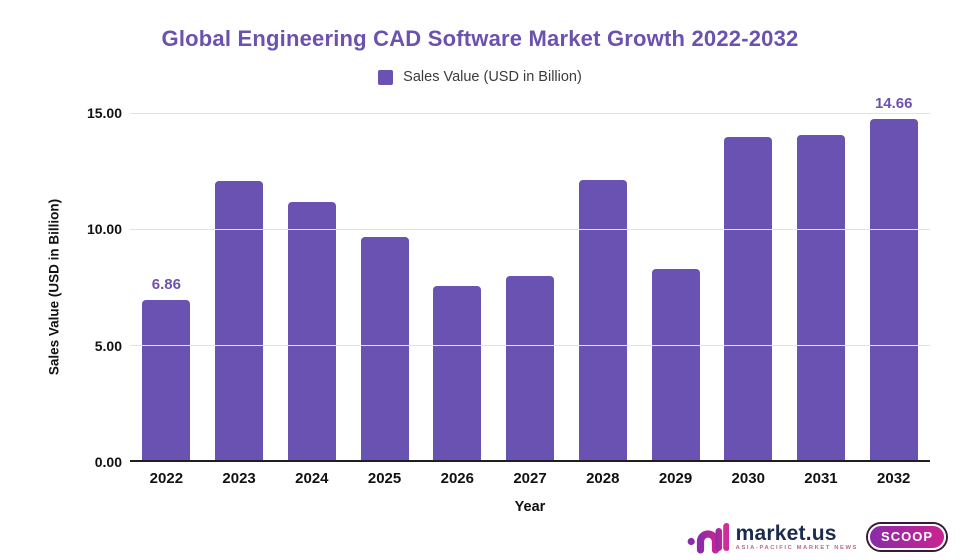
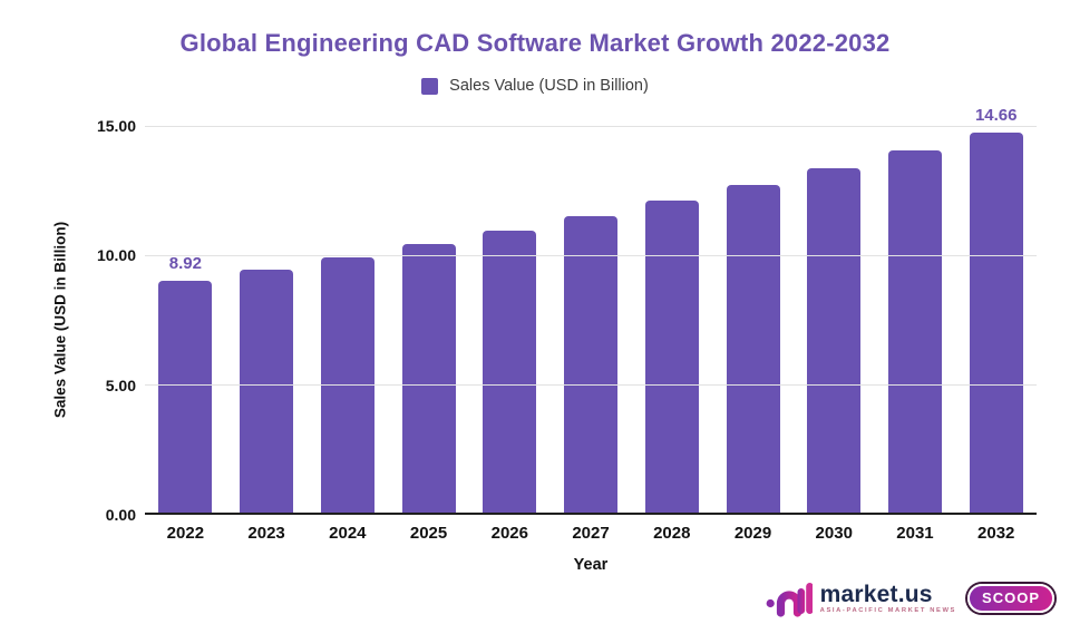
2022: 6.86 -> 8.92
2023: 12.0 -> 9.4
2024: 11.1 -> 9.8
2025: 9.6 -> 10.3
2026: 7.5 -> 10.9
2027: 7.9 -> 11.4
2029: 8.2 -> 12.6
2030: 13.9 -> 13.3
